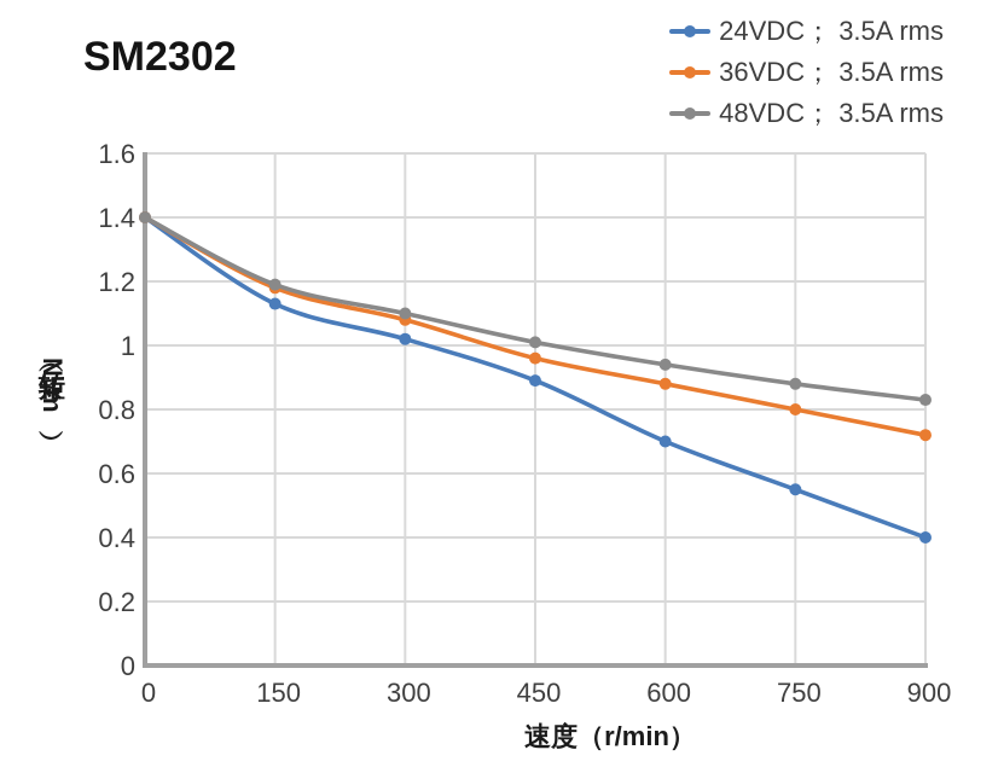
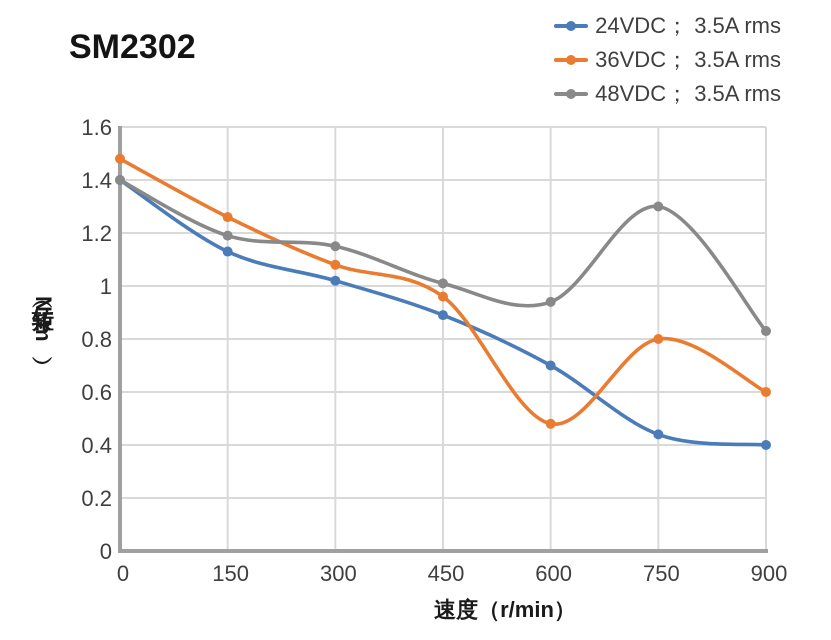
36VDC； 3.5A rms/0: 1.40 -> 1.48
36VDC； 3.5A rms/150: 1.18 -> 1.26
48VDC； 3.5A rms/300: 1.10 -> 1.15
36VDC； 3.5A rms/600: 0.88 -> 0.48
24VDC； 3.5A rms/750: 0.55 -> 0.44
48VDC； 3.5A rms/750: 0.88 -> 1.30
36VDC； 3.5A rms/900: 0.72 -> 0.60
